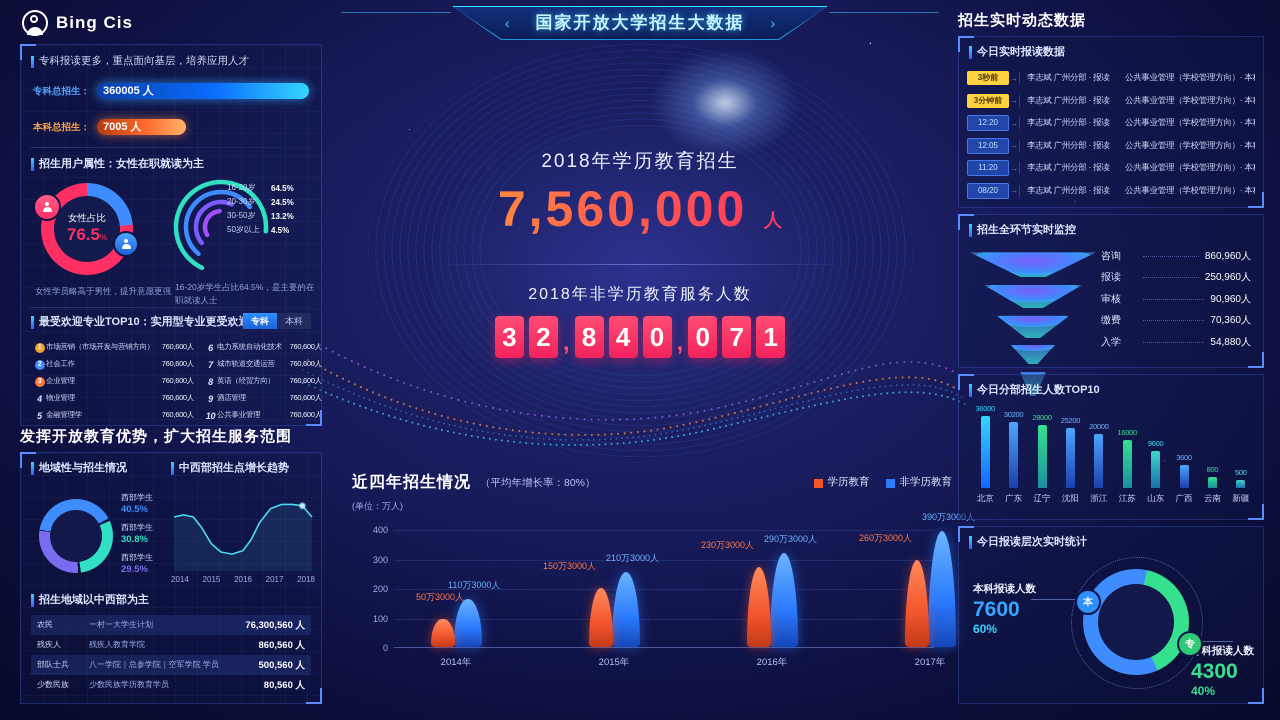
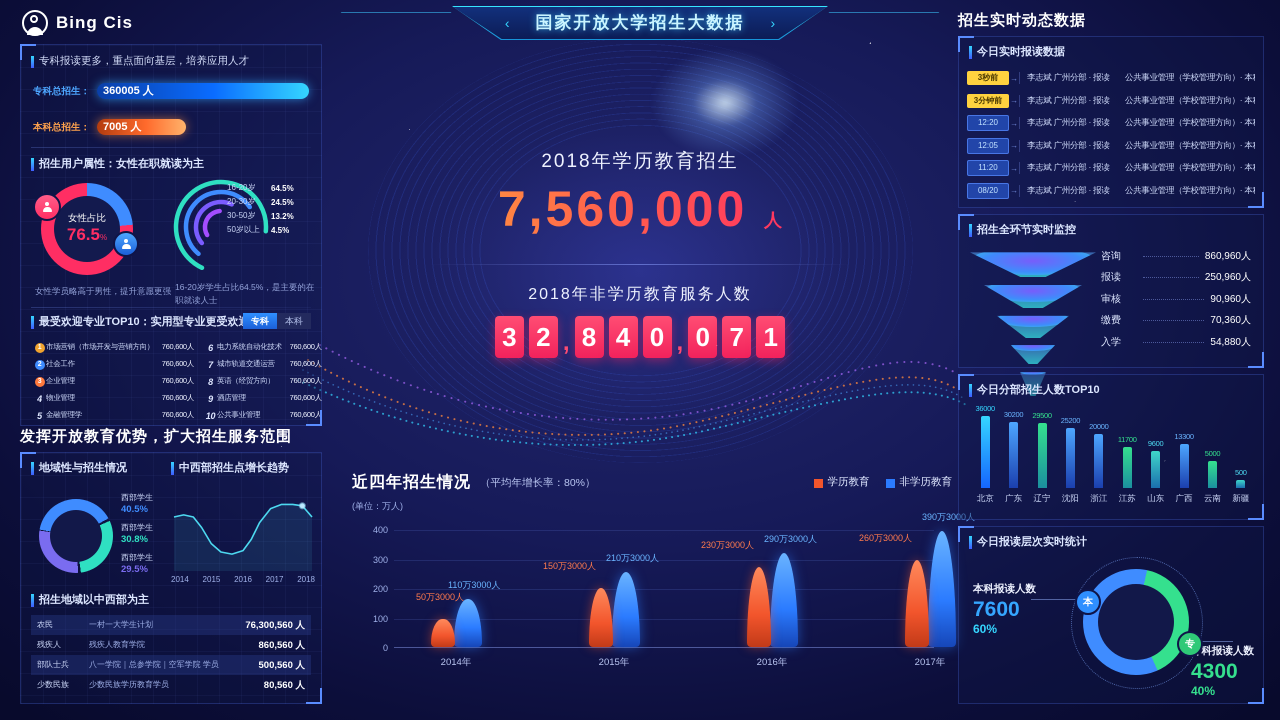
今日分部招生人数TOP10/辽宁: 28000 -> 29500
今日分部招生人数TOP10/江苏: 16000 -> 11700
今日分部招生人数TOP10/广西: 3600 -> 13300
今日分部招生人数TOP10/云南: 800 -> 5000
